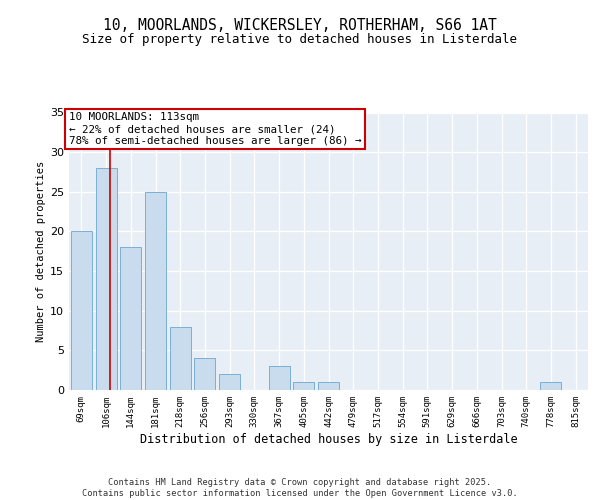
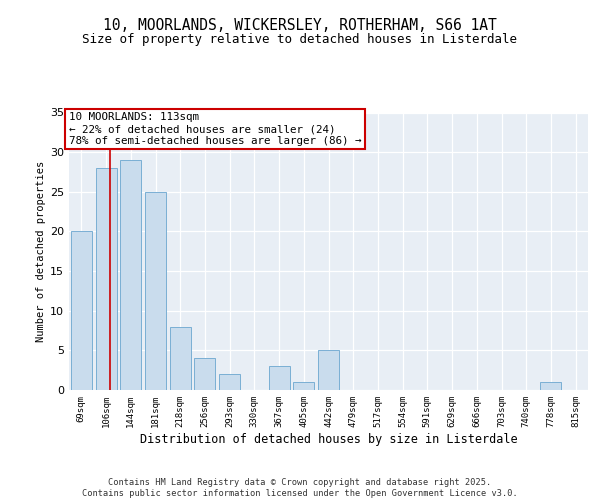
144sqm: 18 -> 29
442sqm: 1 -> 5
